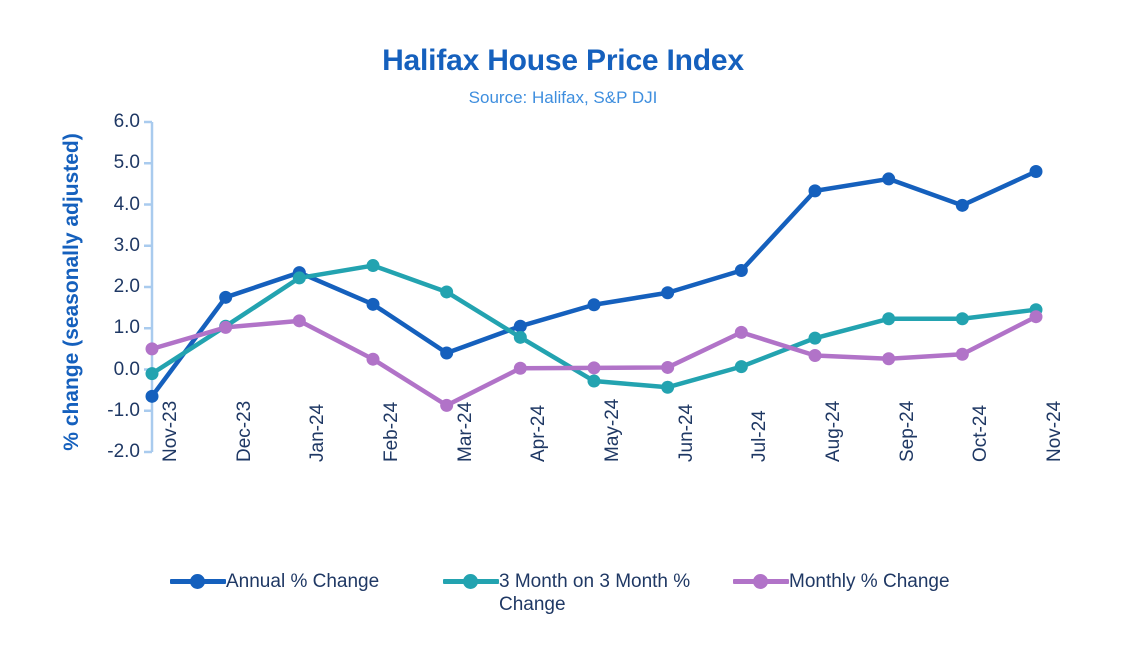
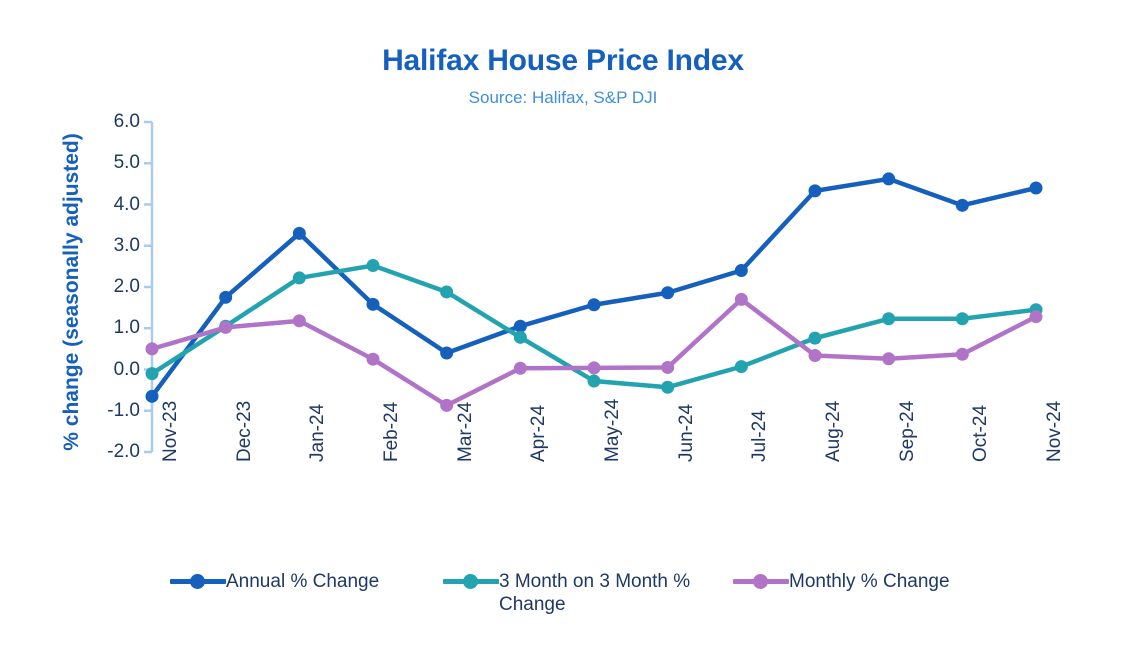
Annual % Change/Jan-24: 2.4 -> 3.3
Monthly % Change/Jul-24: 0.9 -> 1.7
Annual % Change/Nov-24: 4.8 -> 4.4
